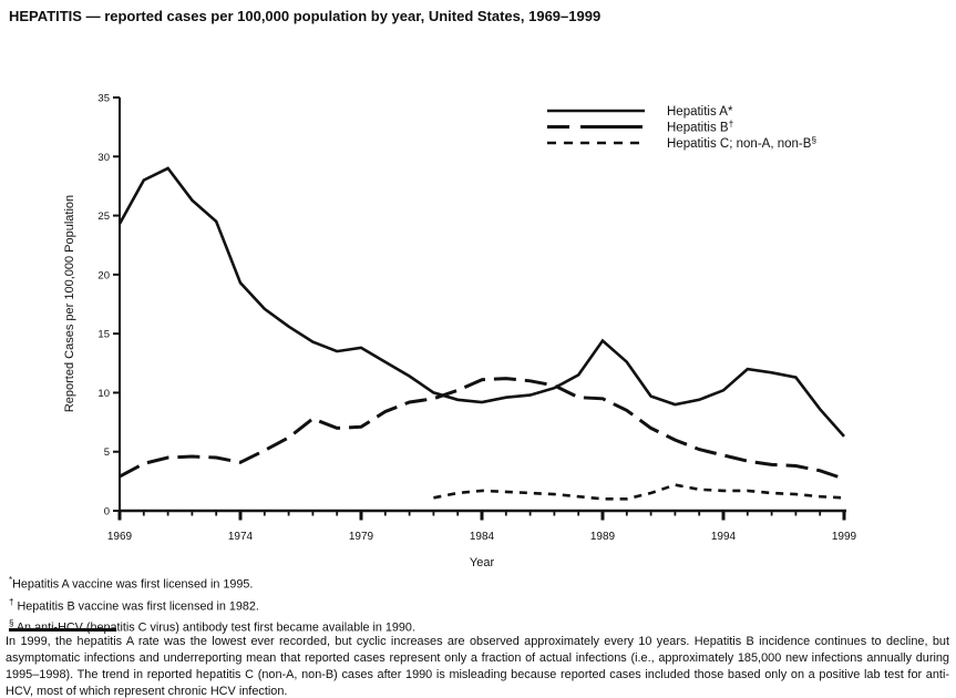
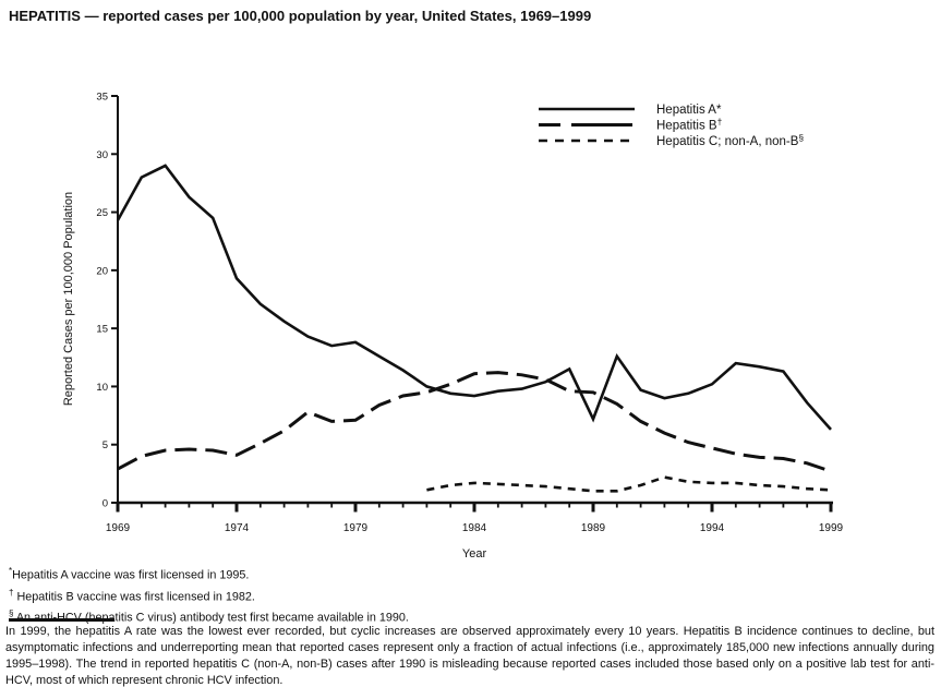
Hepatitis A*/1989: 14.4 -> 7.2
